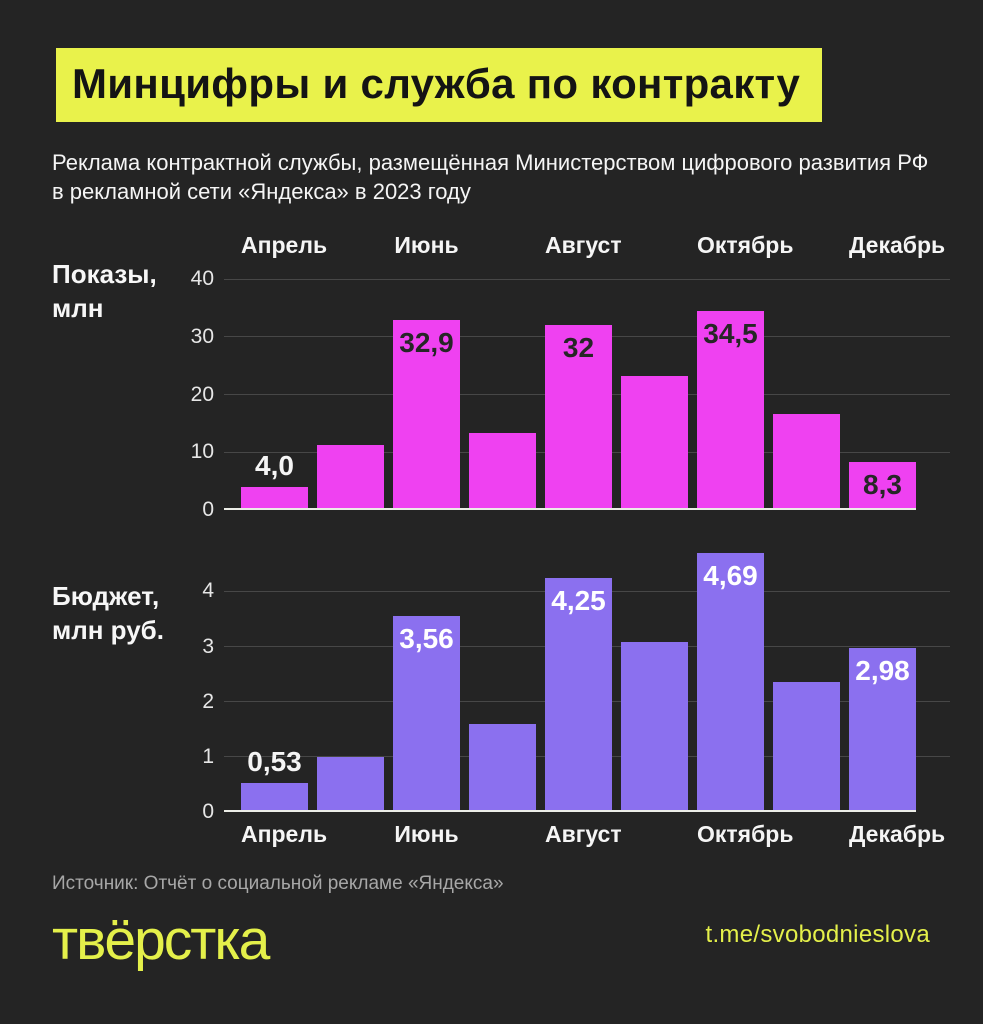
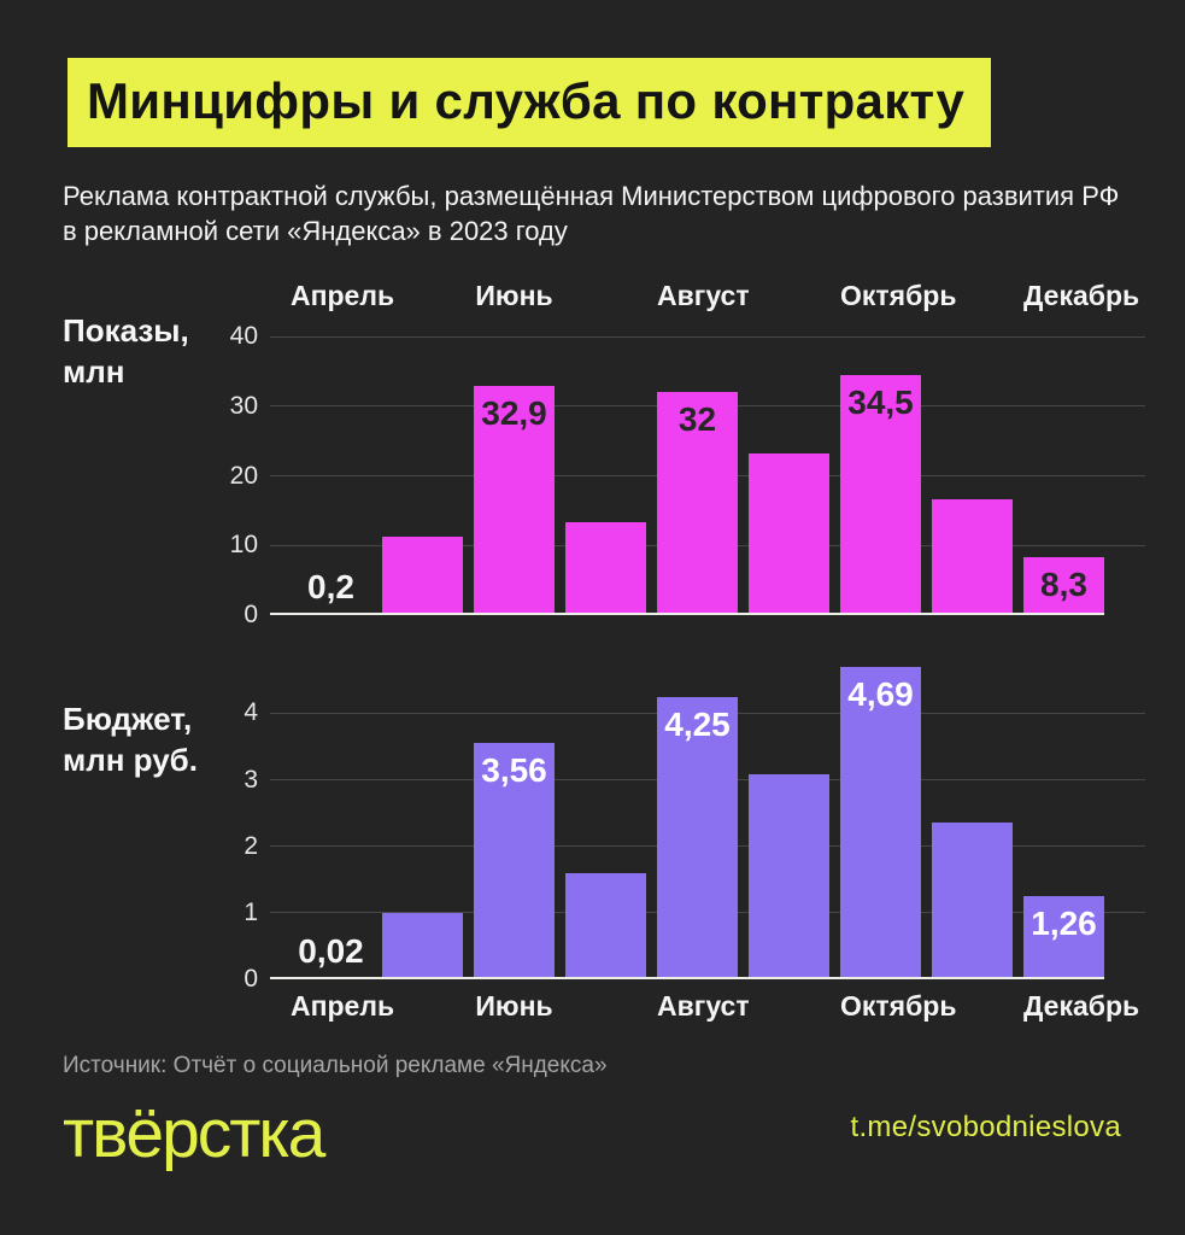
Показы, млн/Апрель: 4,0 -> 0,2
Бюджет, млн руб./Апрель: 0,53 -> 0,02
Бюджет, млн руб./Декабрь: 2,98 -> 1,26
